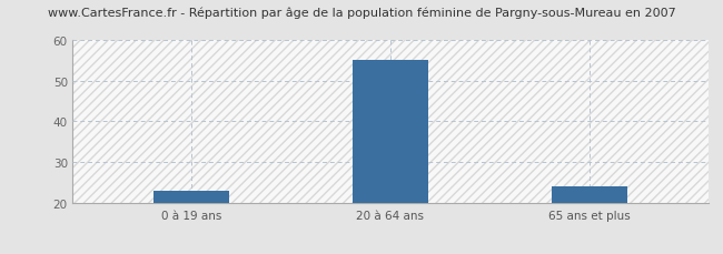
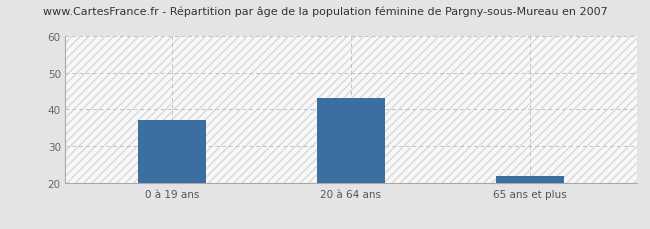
0 à 19 ans: 23 -> 37
20 à 64 ans: 55 -> 43
65 ans et plus: 24 -> 22
